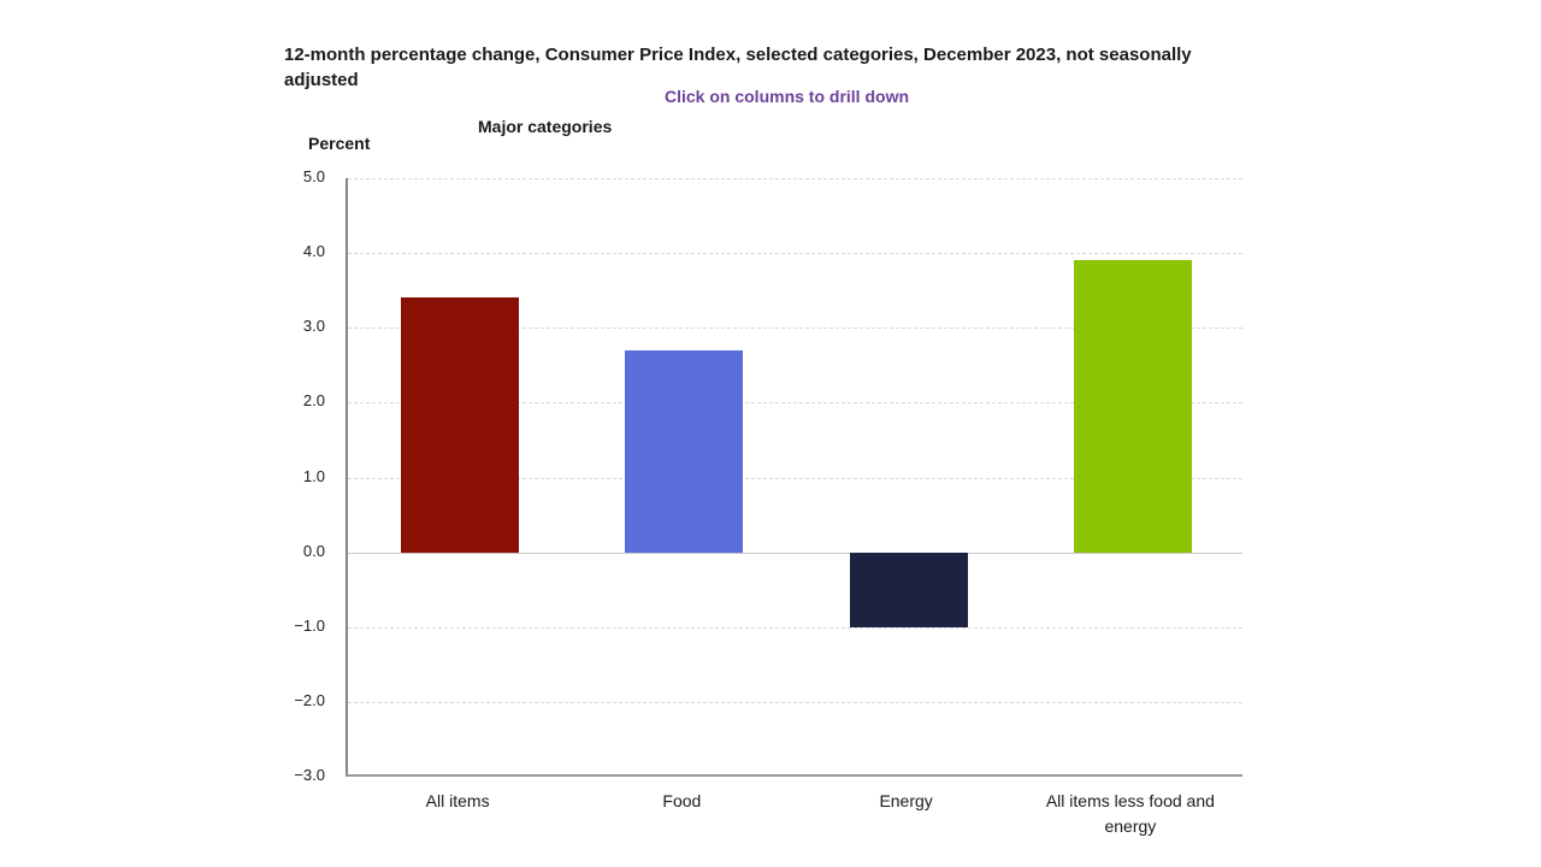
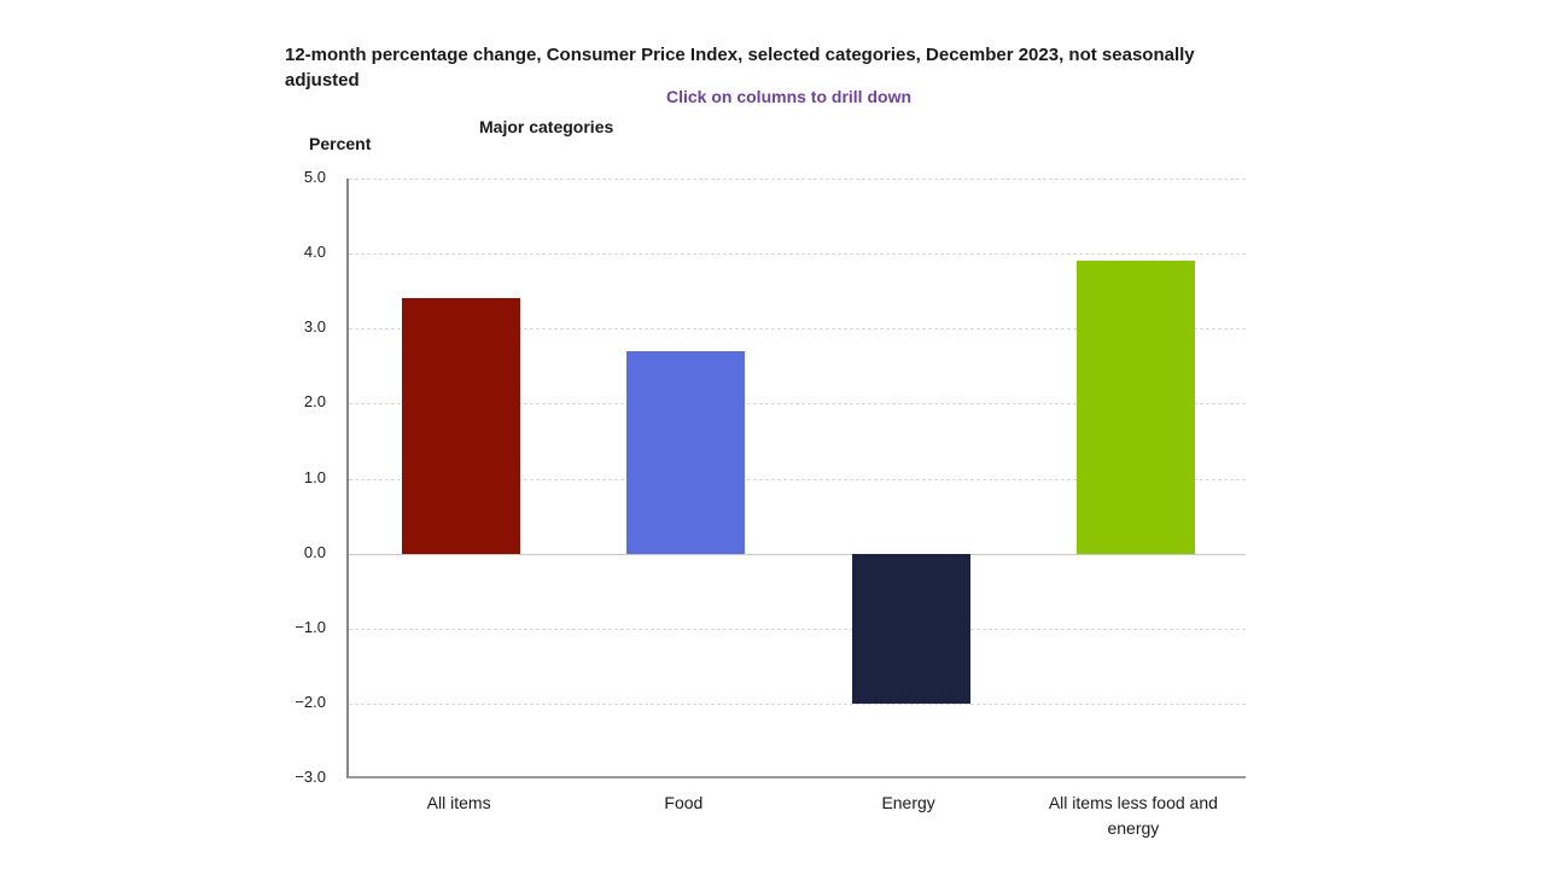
Energy: -1.0 -> -2.0
